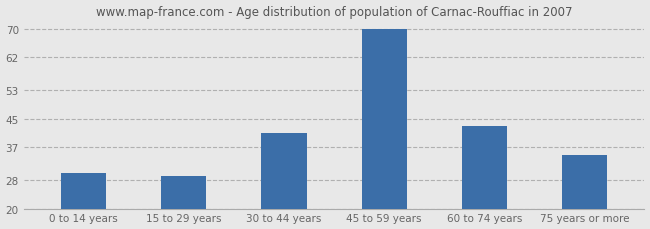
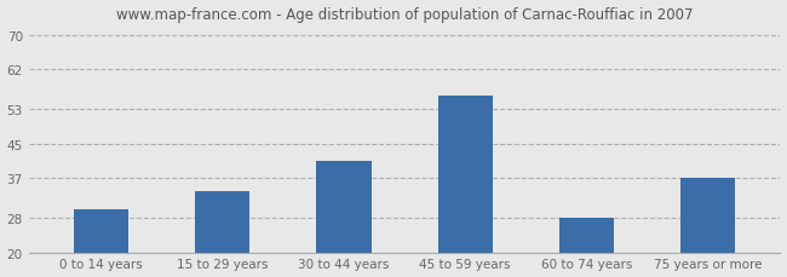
15 to 29 years: 29 -> 34
45 to 59 years: 70 -> 56
60 to 74 years: 43 -> 28
75 years or more: 35 -> 37
